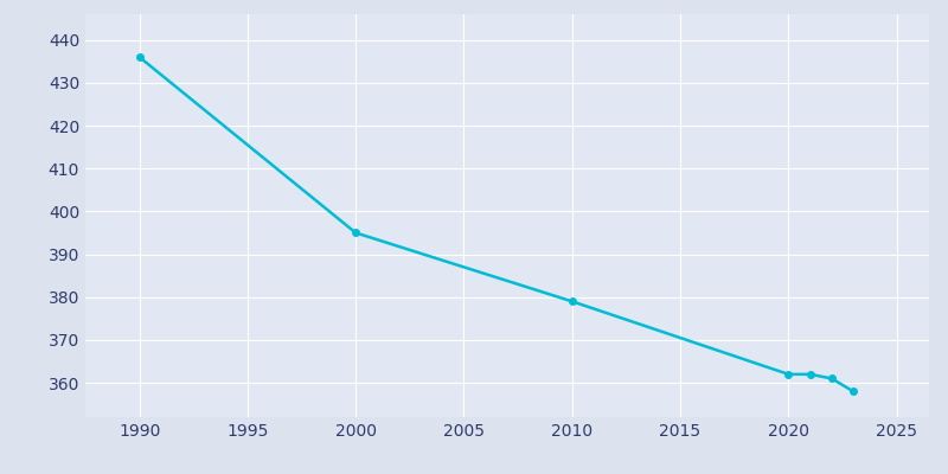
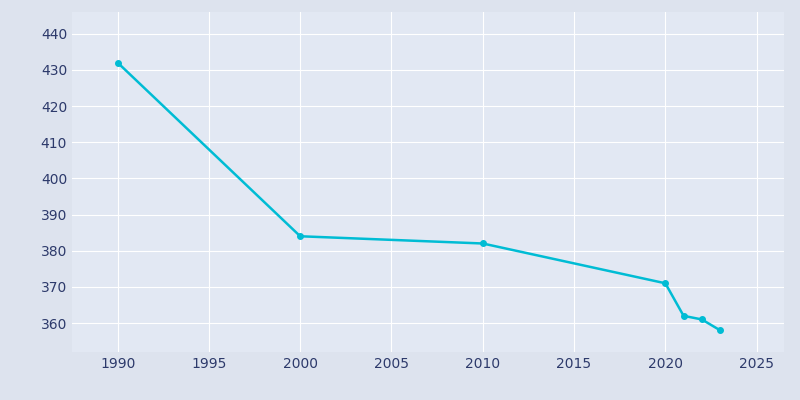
1990: 436 -> 432
2000: 395 -> 384
2010: 379 -> 382
2020: 362 -> 371
